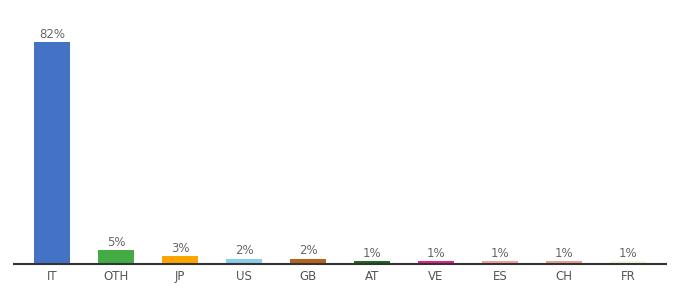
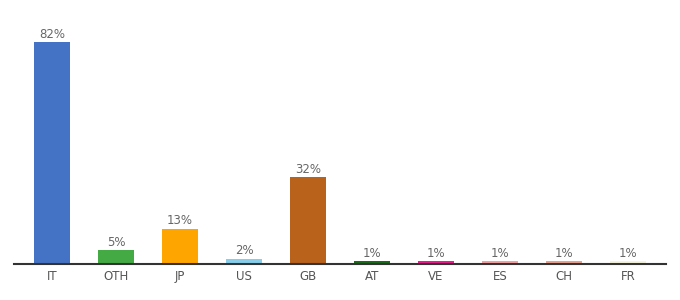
JP: 3% -> 13%
GB: 2% -> 32%
